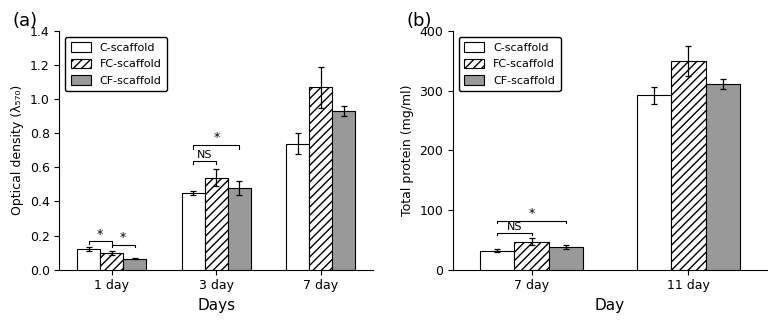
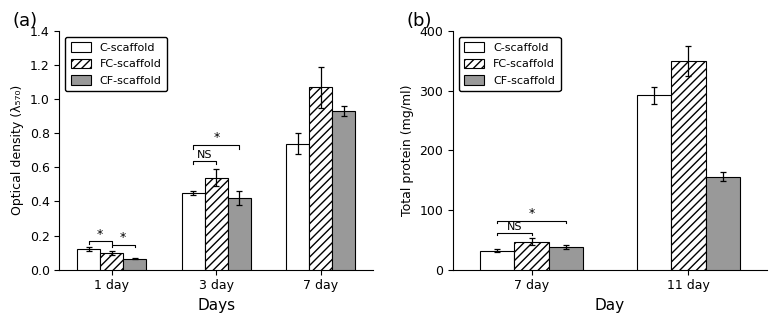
CF-scaffold/3 day: 0.48 -> 0.42
CF-scaffold/11 day: 311 -> 156
